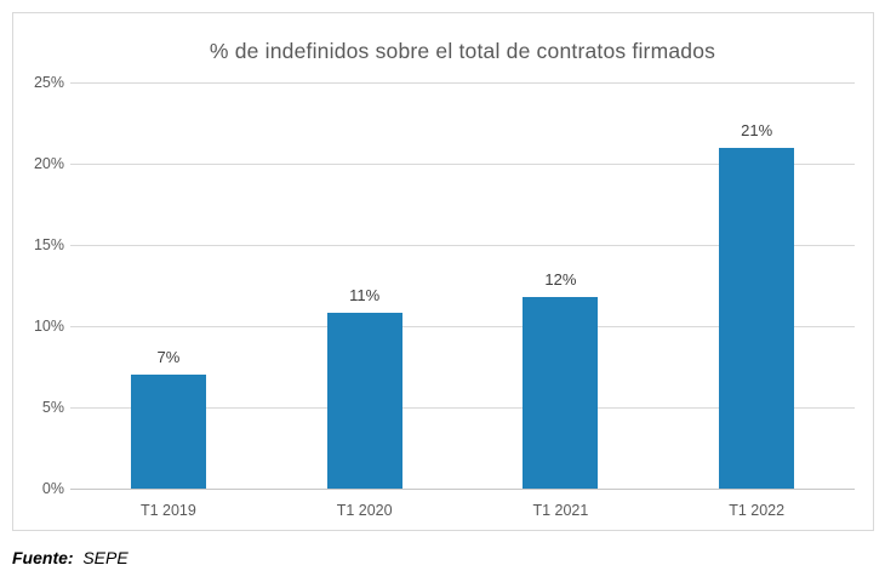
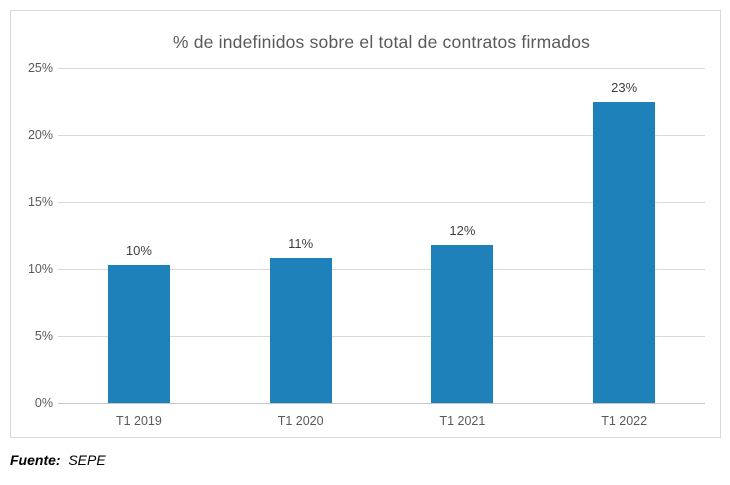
T1 2019: 7% -> 10%
T1 2022: 21% -> 23%
